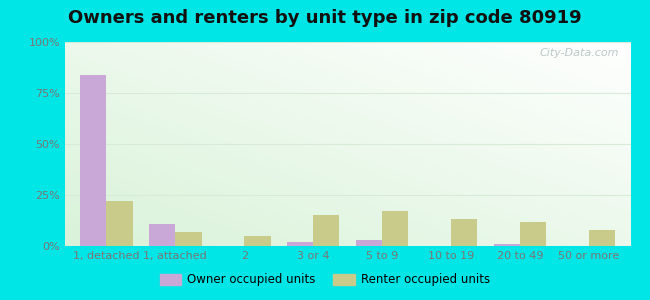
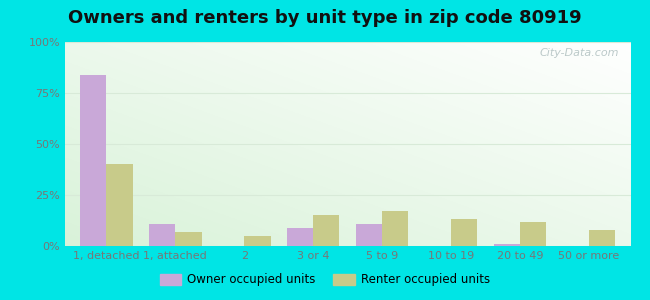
Renter occupied units/1, detached: 22% -> 40%
Owner occupied units/3 or 4: 2% -> 9%
Owner occupied units/5 to 9: 3% -> 11%
